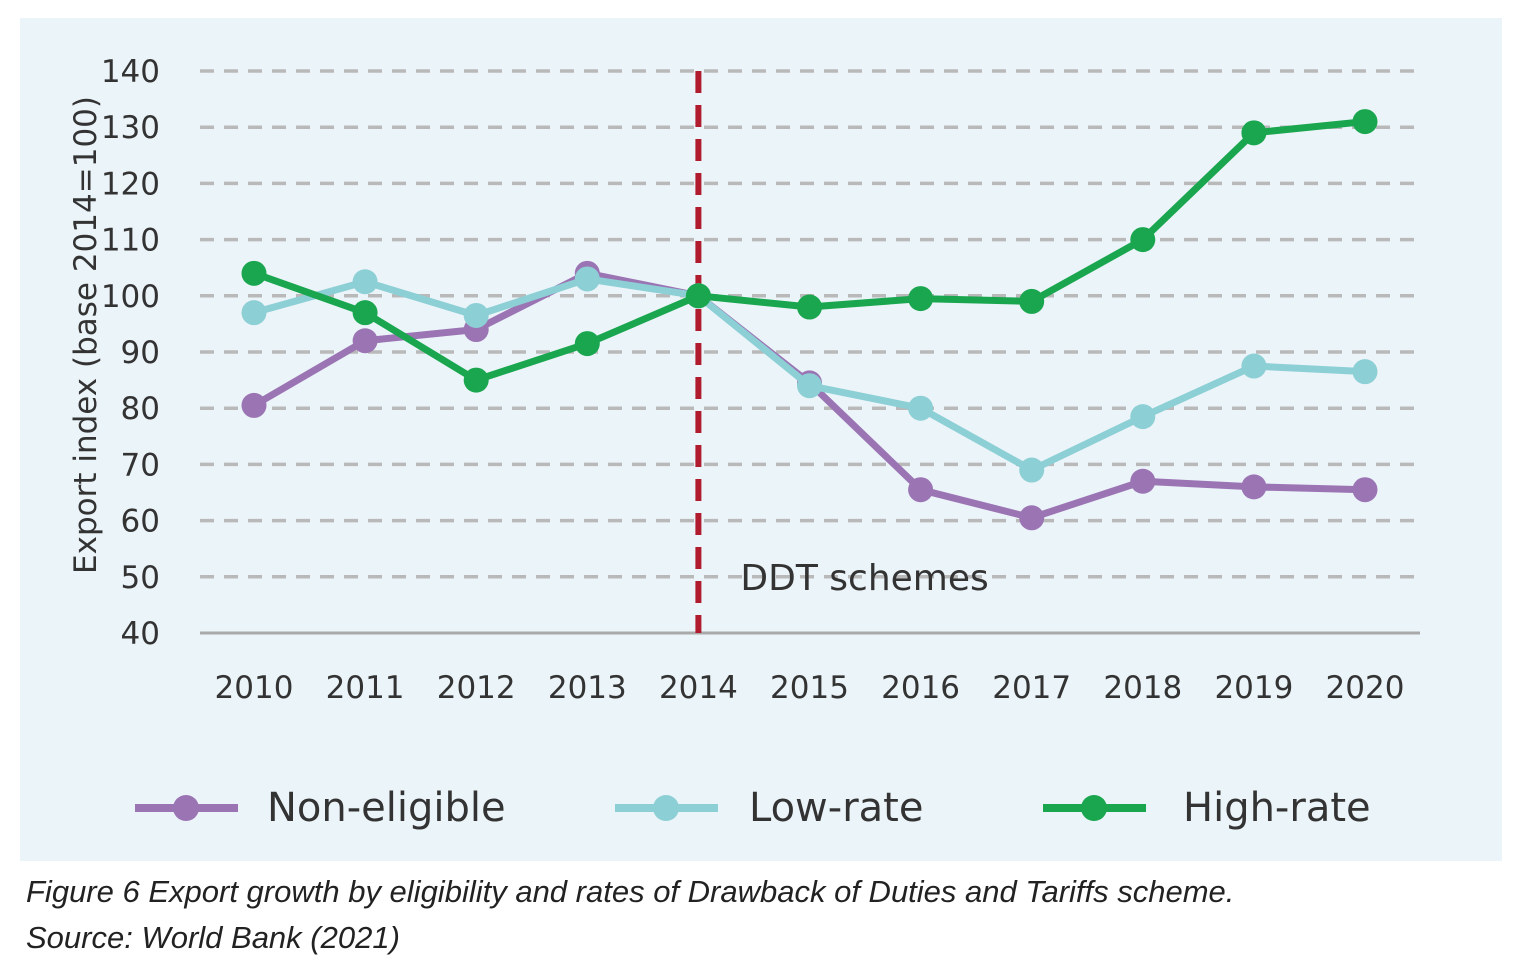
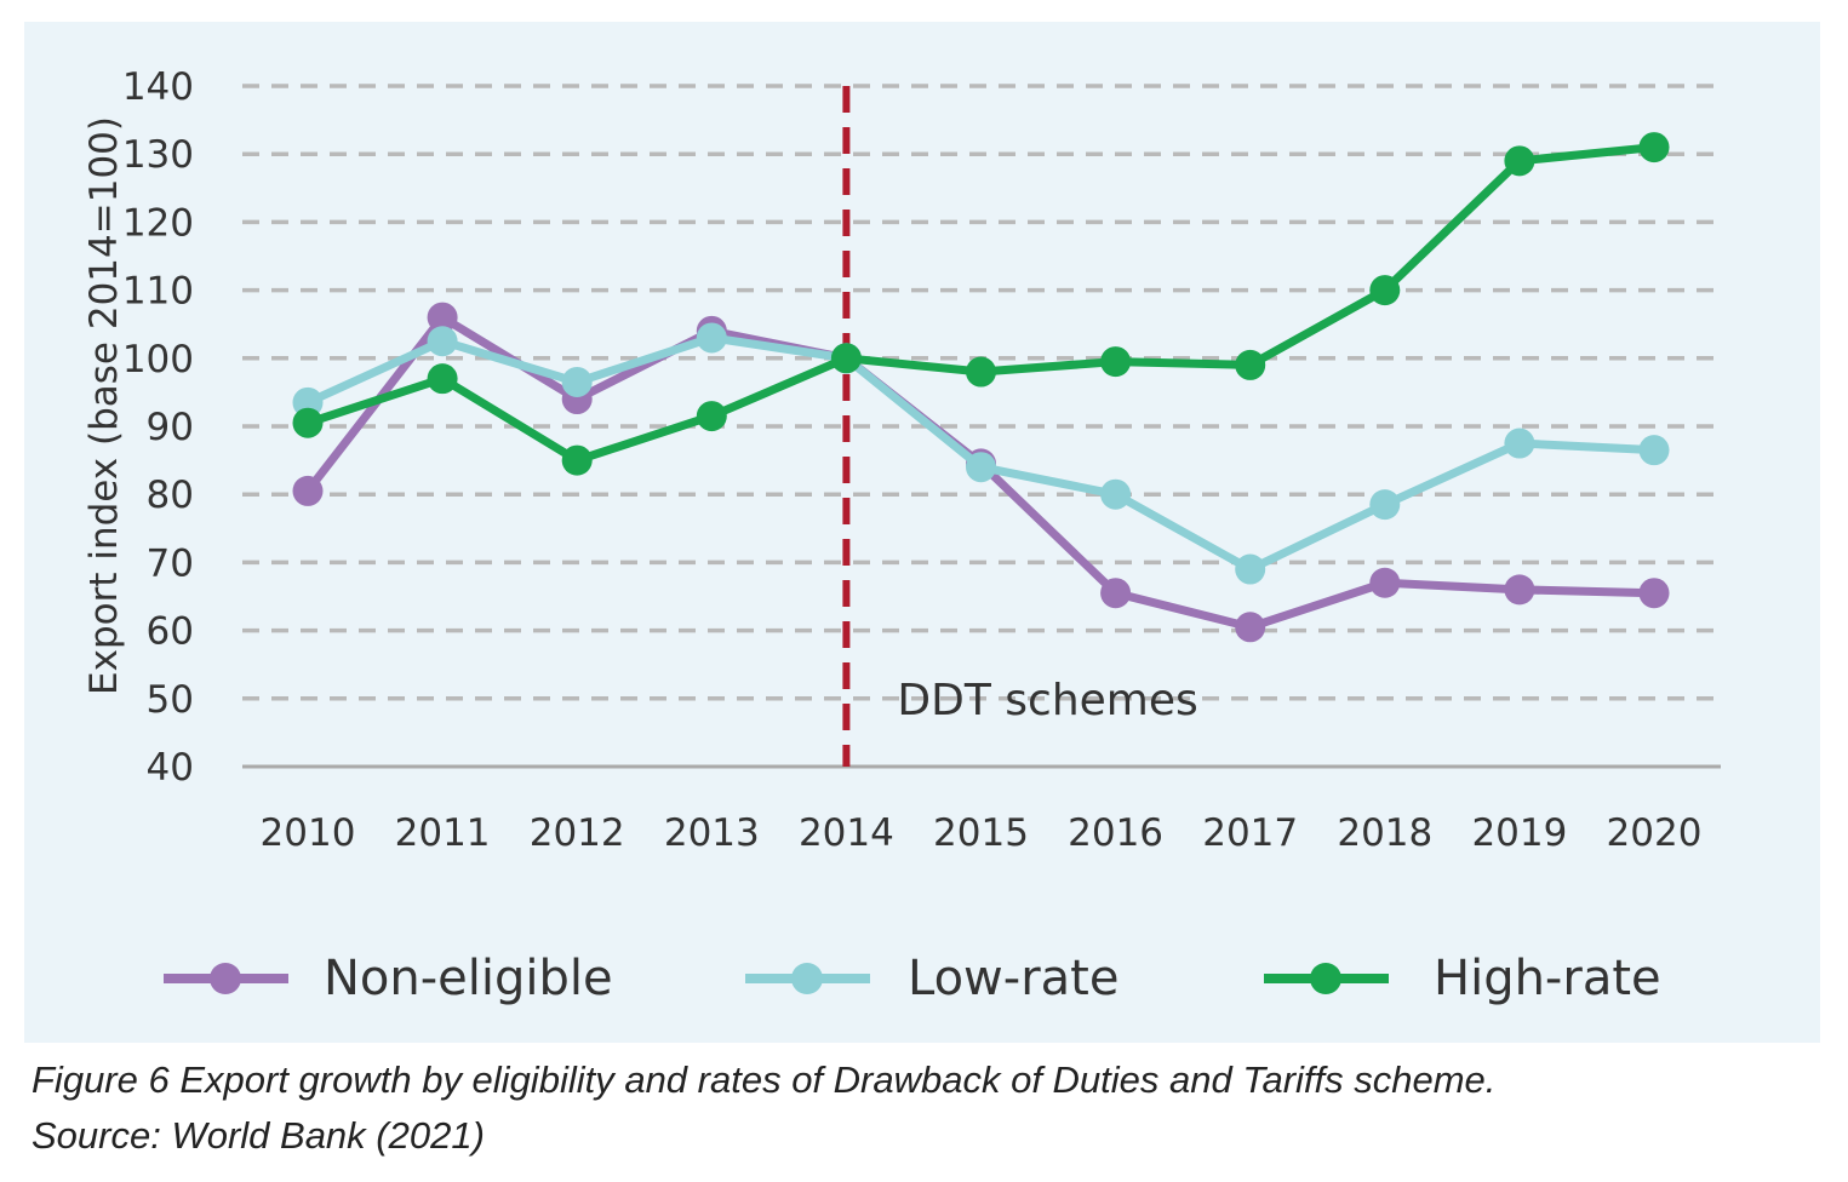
Low-rate/2010: 97 -> 94
High-rate/2010: 104 -> 90
Non-eligible/2011: 92 -> 106
